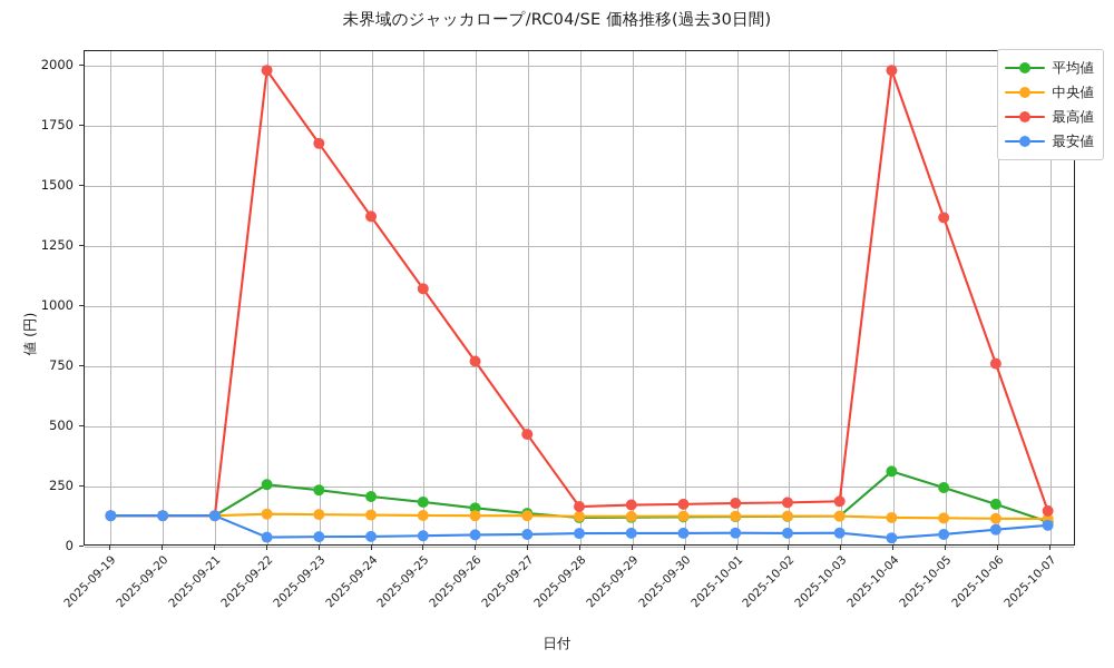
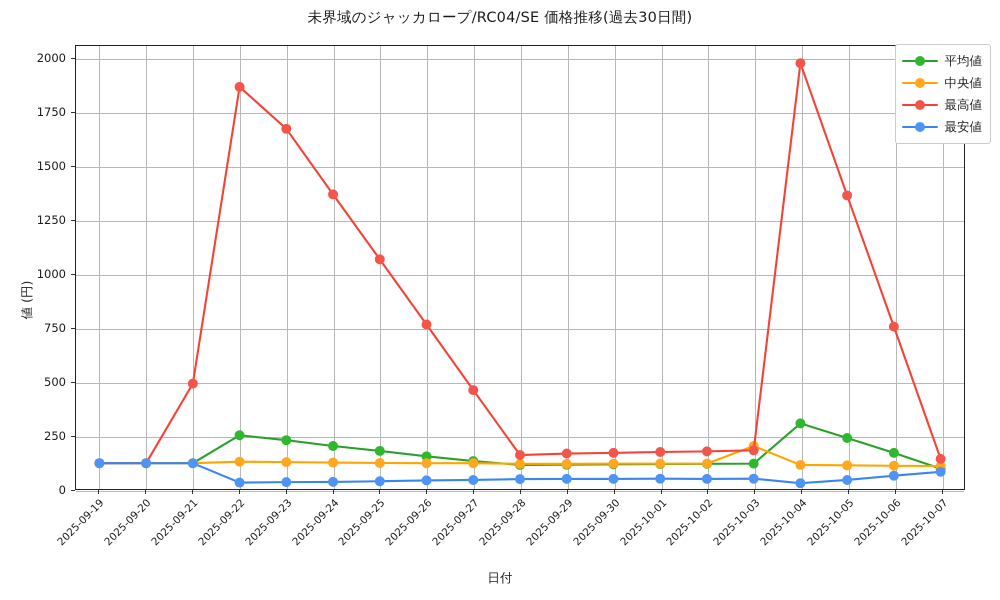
最高値/2025-09-21: 120 -> 490
最高値/2025-09-22: 1980 -> 1870
中央値/2025-10-03: 120 -> 200
